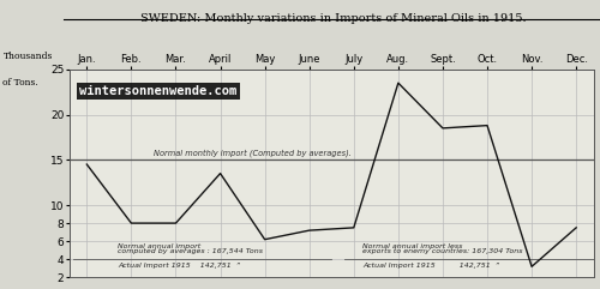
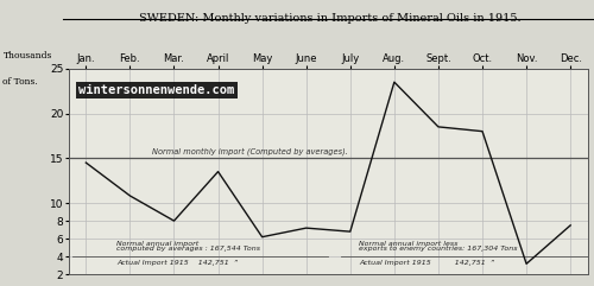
Feb.: 8.0 -> 10.8
July: 7.5 -> 6.8
Oct.: 18.8 -> 18.0
